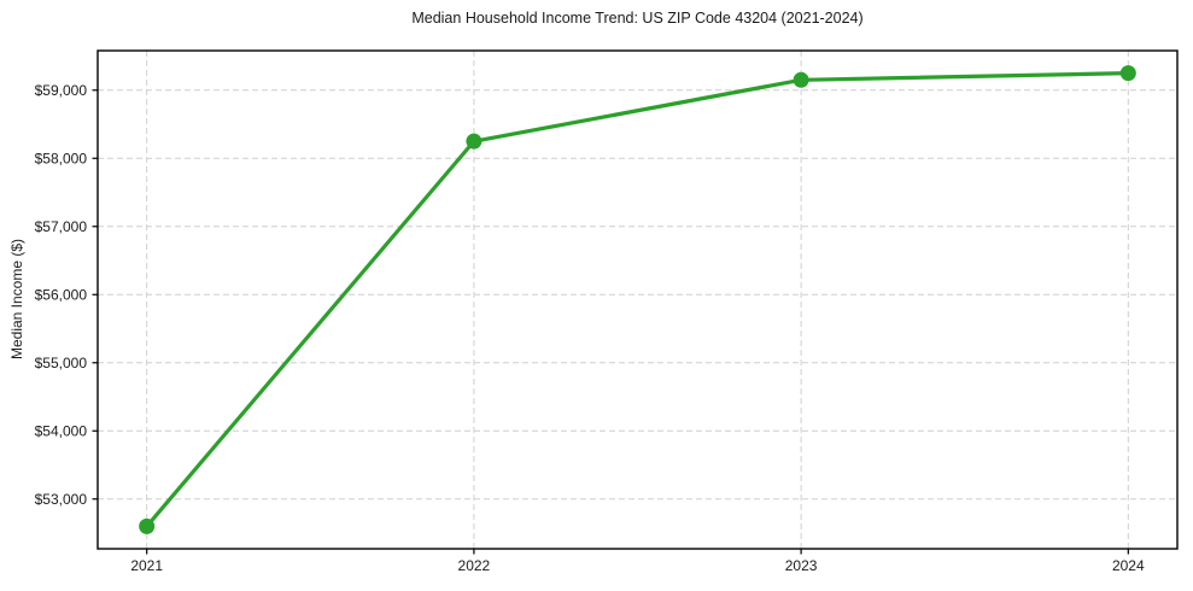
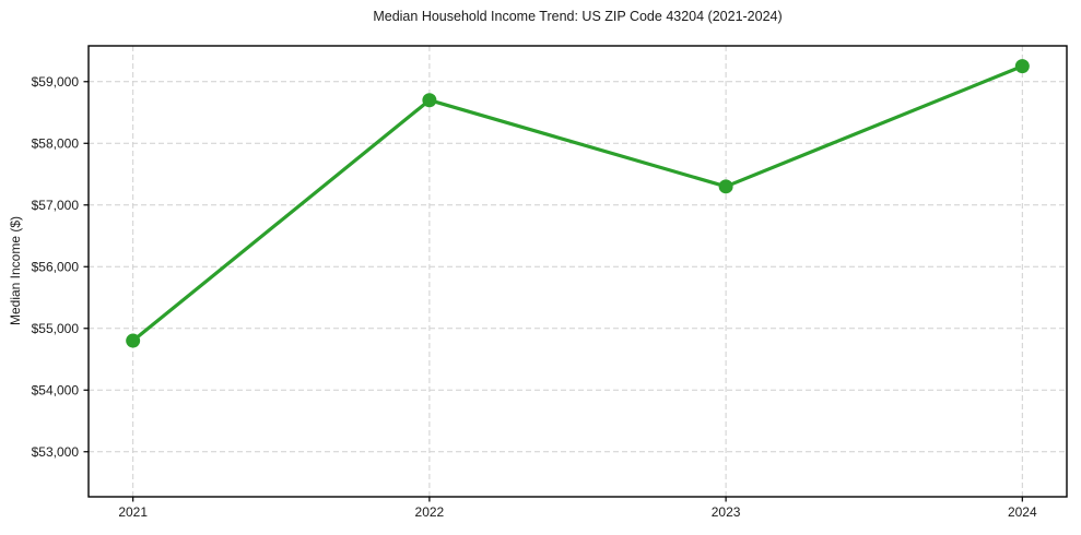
2021: $52600 -> $54800
2022: $58200 -> $58700
2023: $59200 -> $57300
